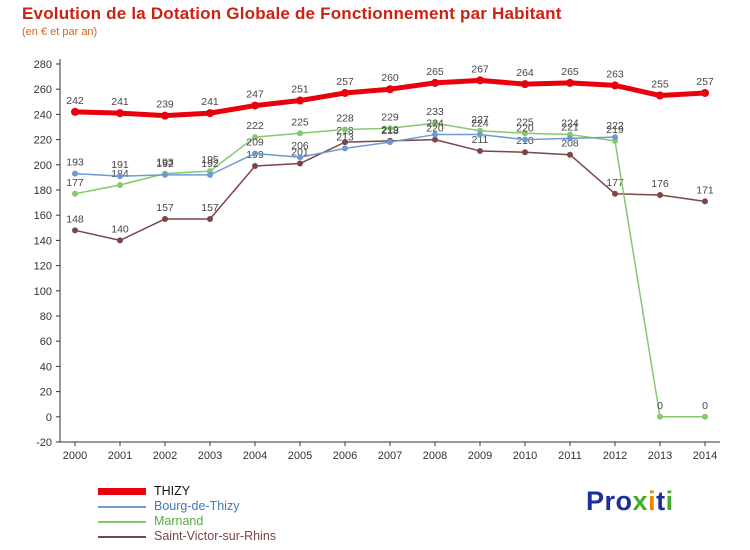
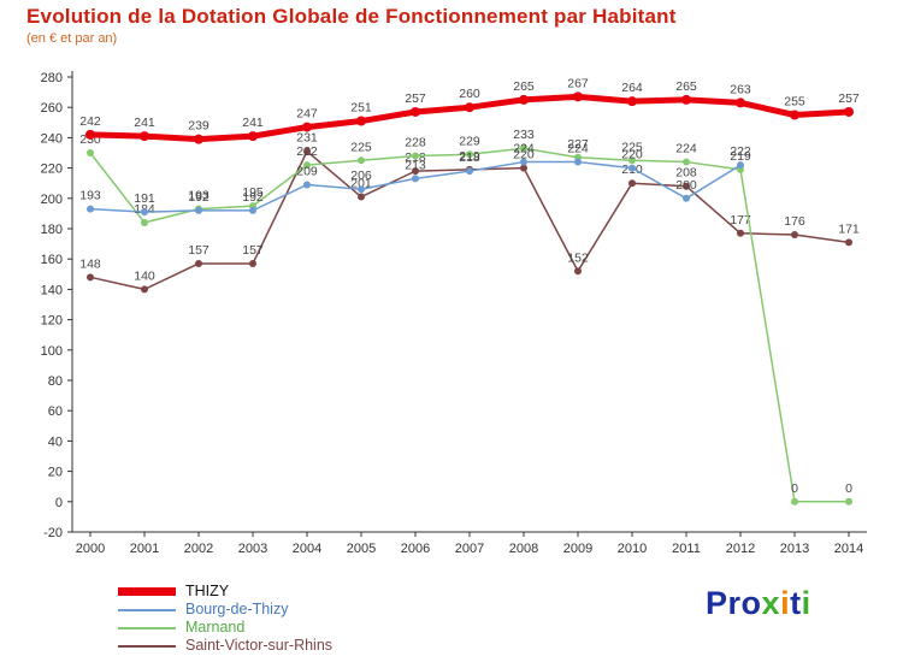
Marnand/2000: 177 -> 230
Saint-Victor-sur-Rhins/2004: 199 -> 231
Saint-Victor-sur-Rhins/2009: 211 -> 152
Bourg-de-Thizy/2011: 221 -> 200
